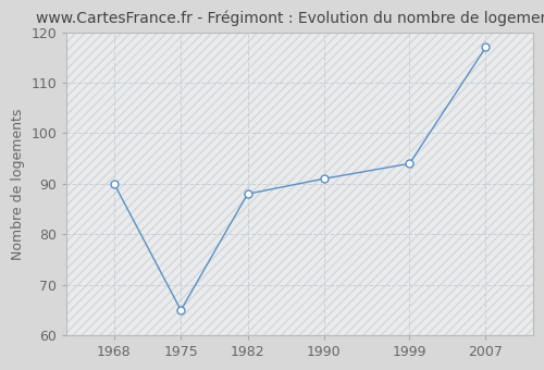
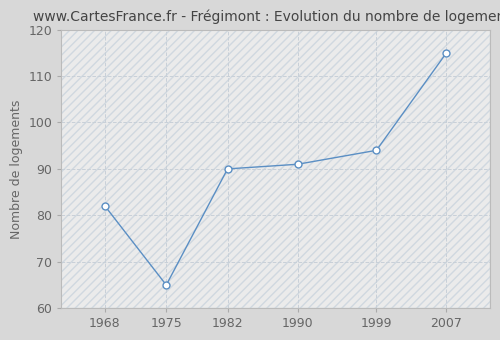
1968: 90 -> 82
1982: 88 -> 90
2007: 117 -> 115
